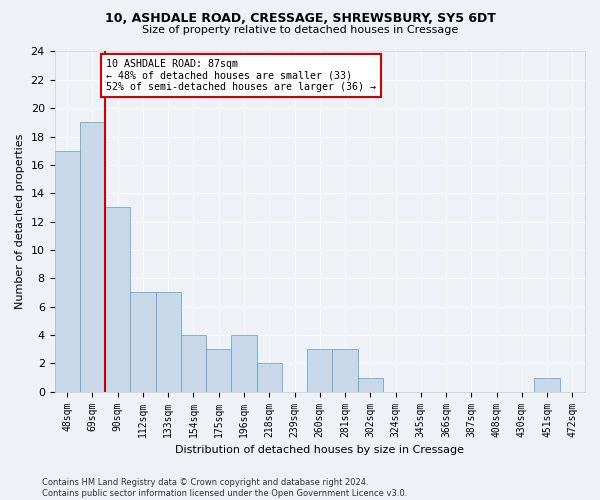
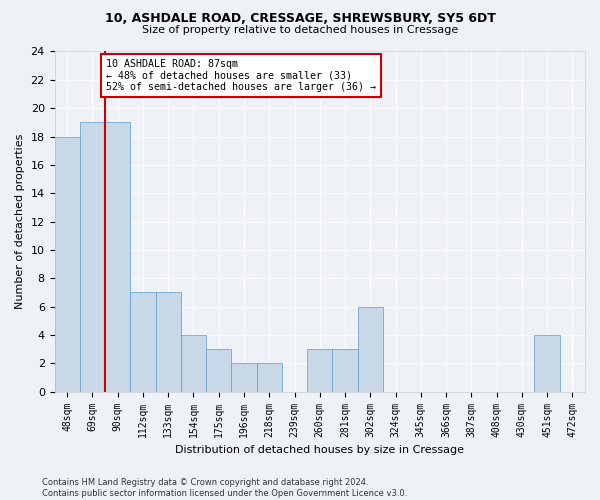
48sqm: 17 -> 18
90sqm: 13 -> 19
196sqm: 4 -> 2
302sqm: 1 -> 6
451sqm: 1 -> 4
